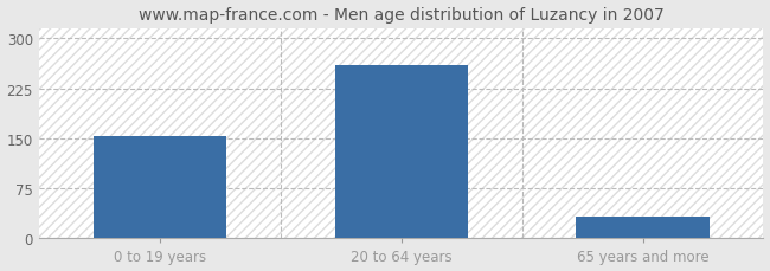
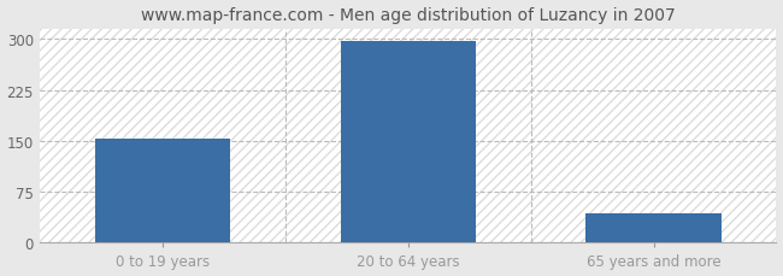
20 to 64 years: 260 -> 297
65 years and more: 32 -> 43
